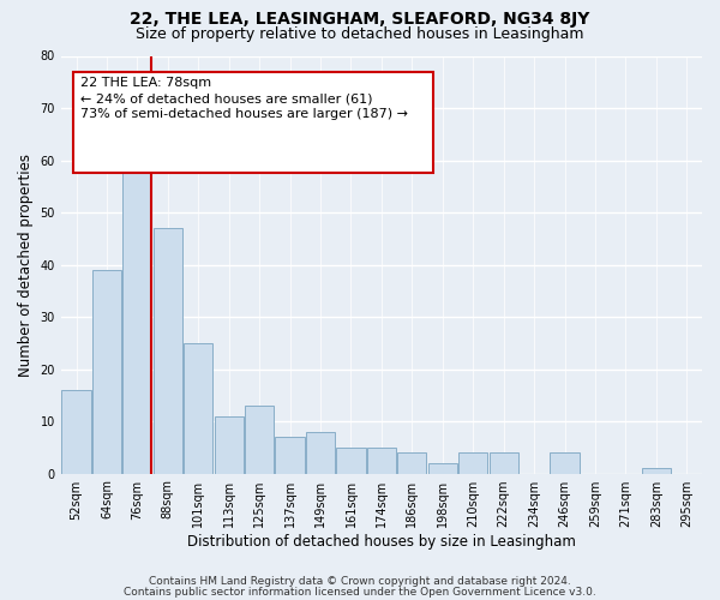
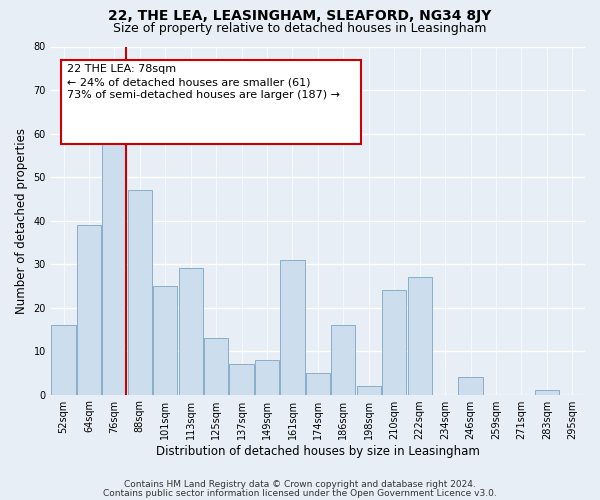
113sqm: 11 -> 29
161sqm: 5 -> 31
186sqm: 4 -> 16
210sqm: 4 -> 24
222sqm: 4 -> 27
